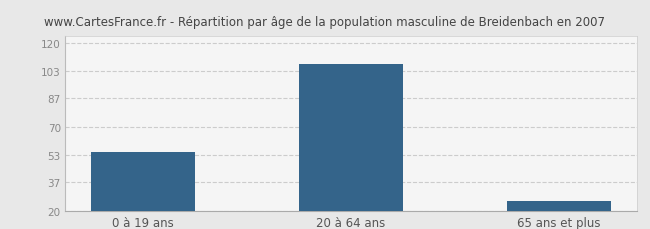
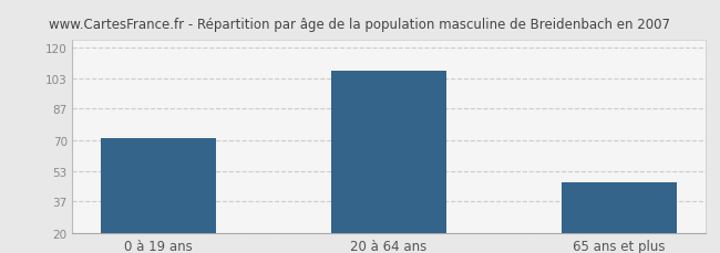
0 à 19 ans: 55 -> 71
65 ans et plus: 26 -> 47
